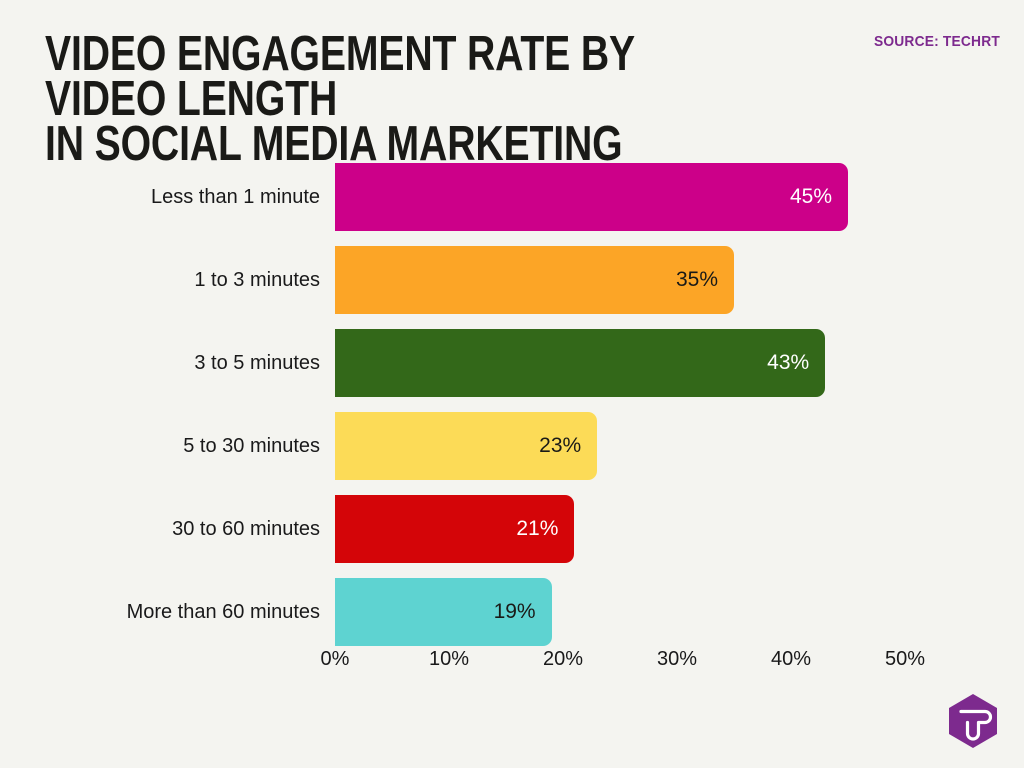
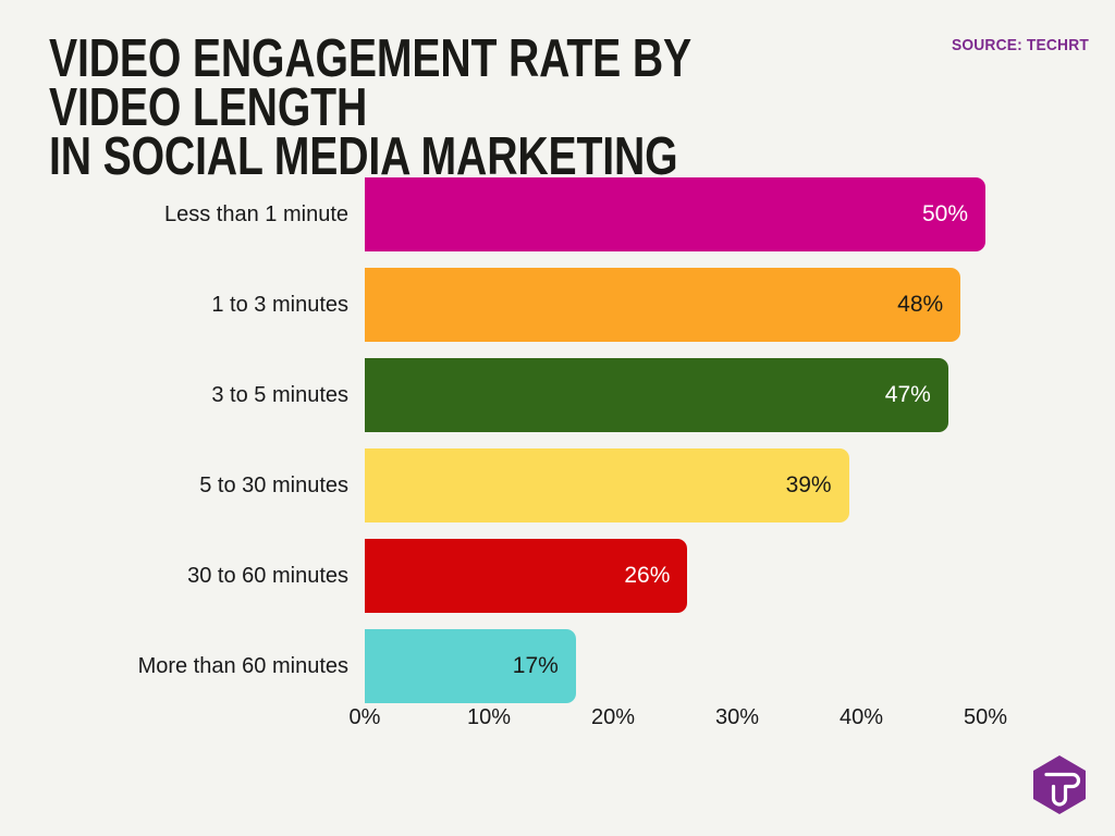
Less than 1 minute: 45% -> 50%
1 to 3 minutes: 35% -> 48%
3 to 5 minutes: 43% -> 47%
5 to 30 minutes: 23% -> 39%
30 to 60 minutes: 21% -> 26%
More than 60 minutes: 19% -> 17%
